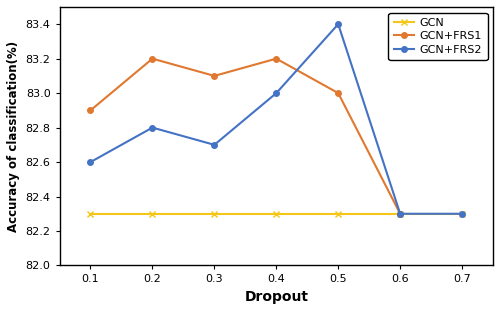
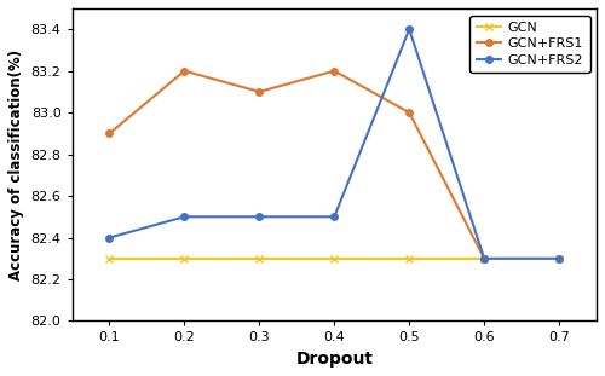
GCN+FRS2/0.1: 82.6 -> 82.4
GCN+FRS2/0.2: 82.8 -> 82.5
GCN+FRS2/0.3: 82.7 -> 82.5
GCN+FRS2/0.4: 83.0 -> 82.5
